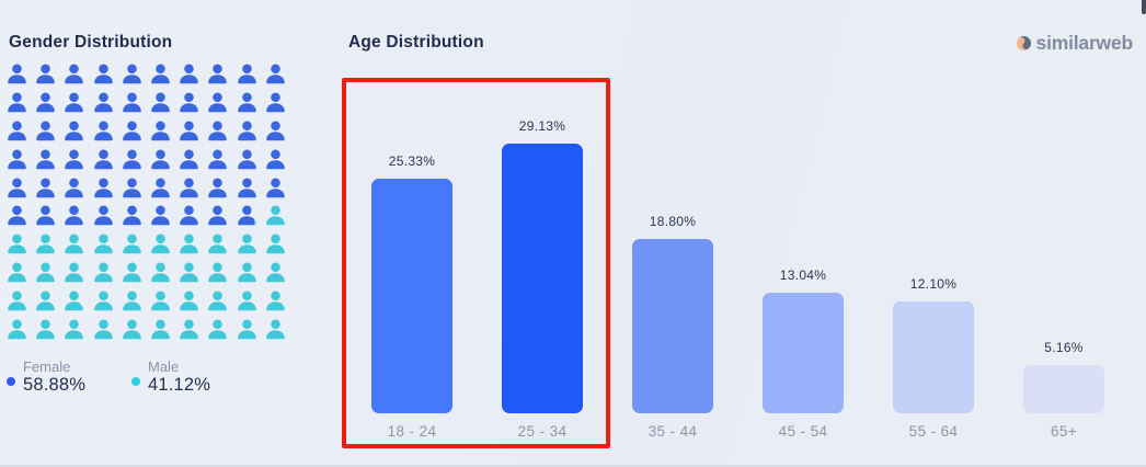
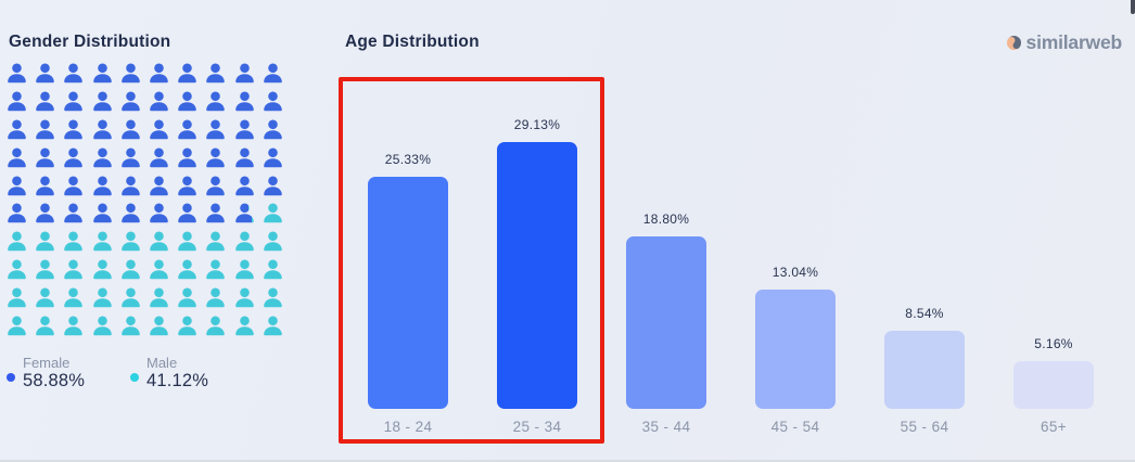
Age Distribution/55 - 64: 12.10% -> 8.54%
